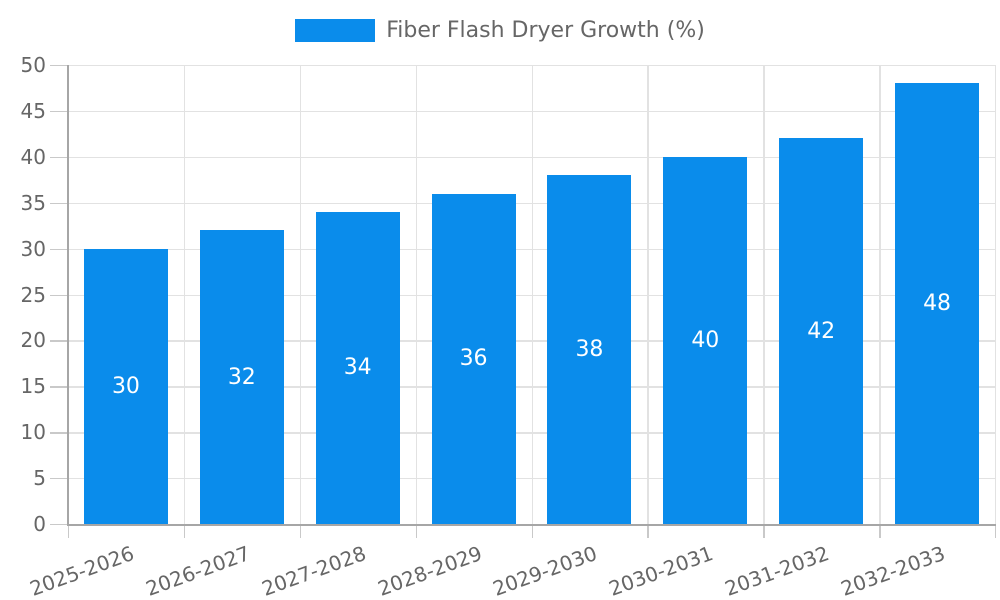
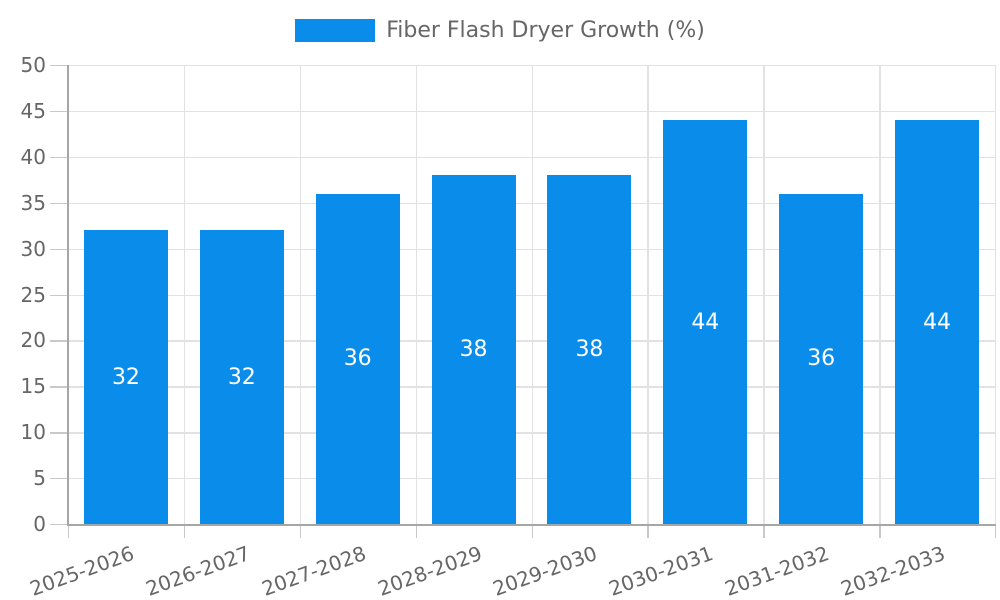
2025-2026: 30 -> 32
2027-2028: 34 -> 36
2028-2029: 36 -> 38
2030-2031: 40 -> 44
2031-2032: 42 -> 36
2032-2033: 48 -> 44
